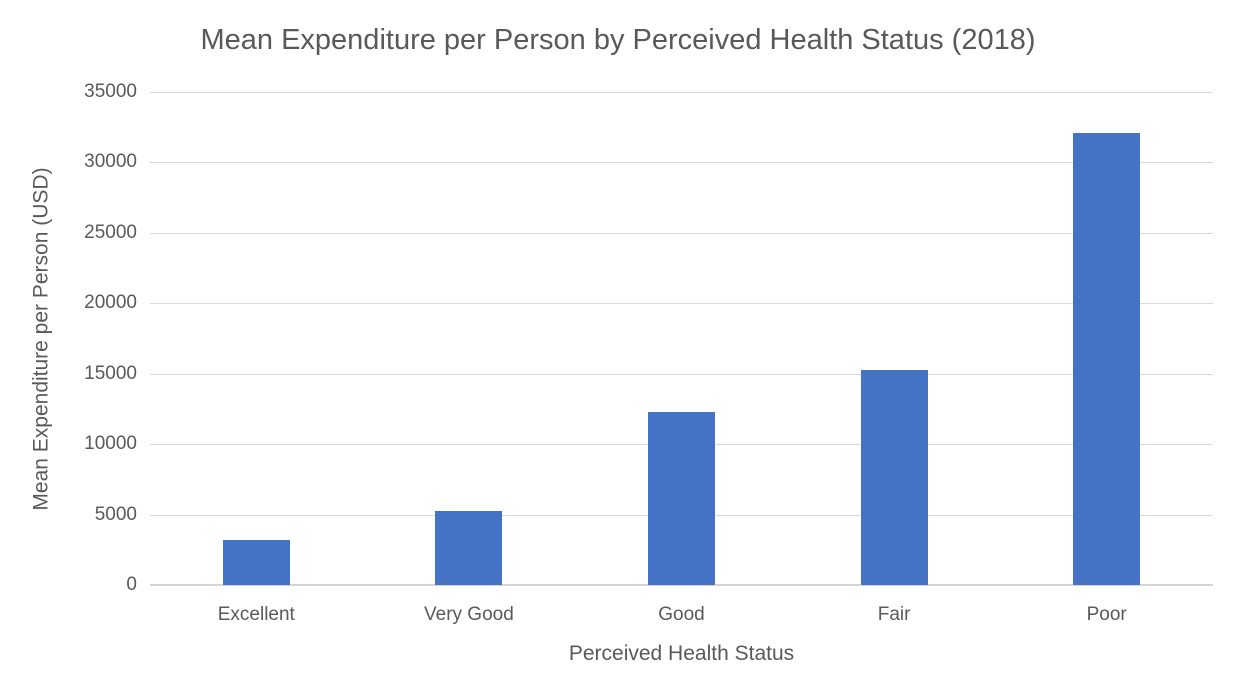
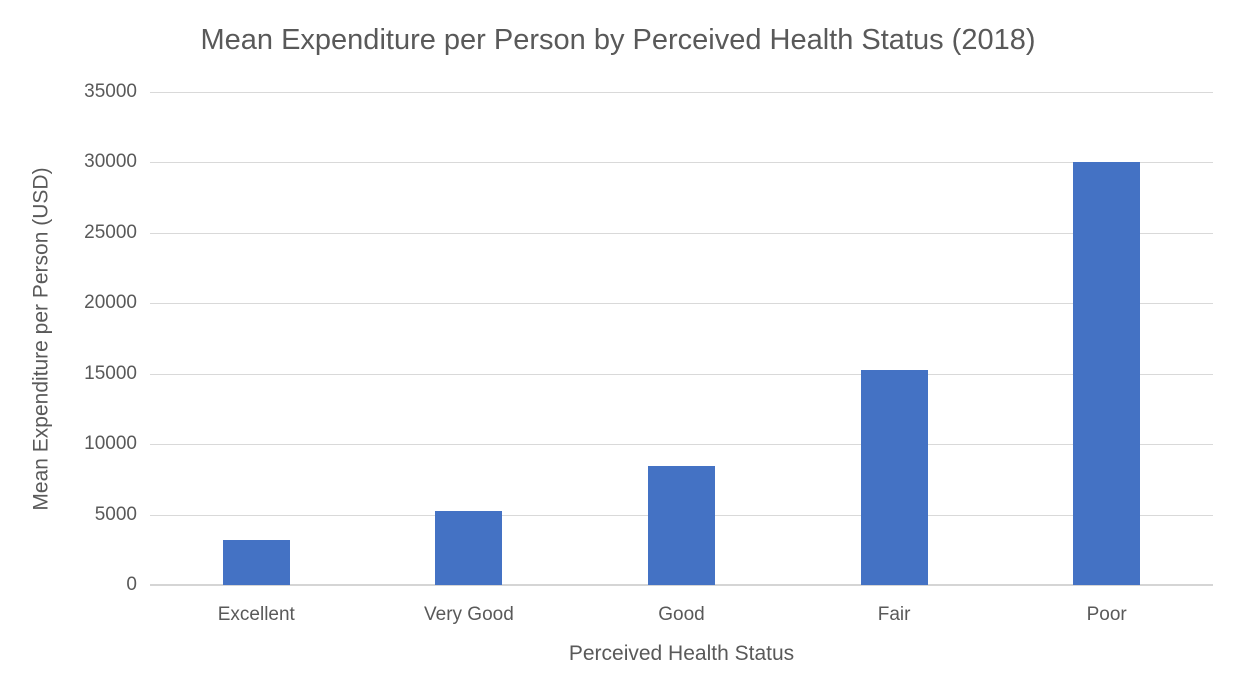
Good: 12300 -> 8400
Poor: 32100 -> 30000
